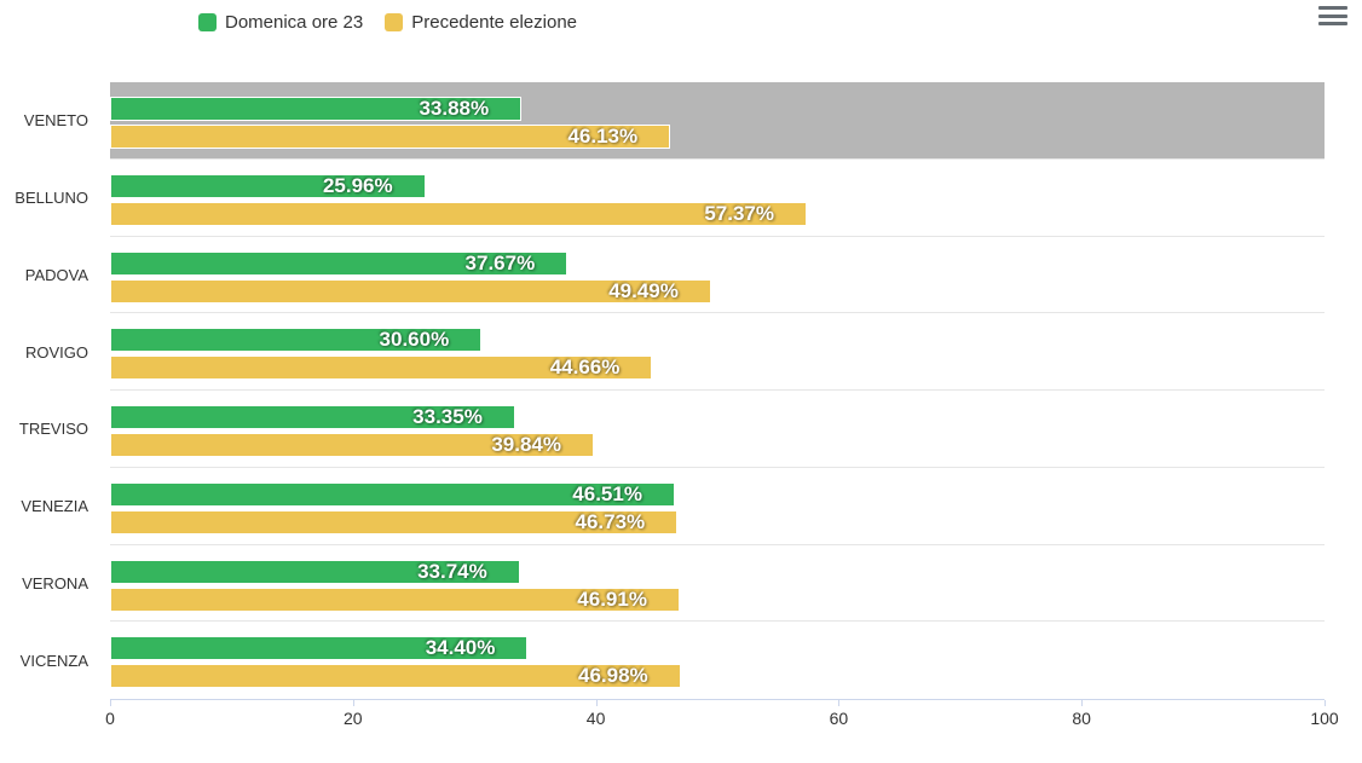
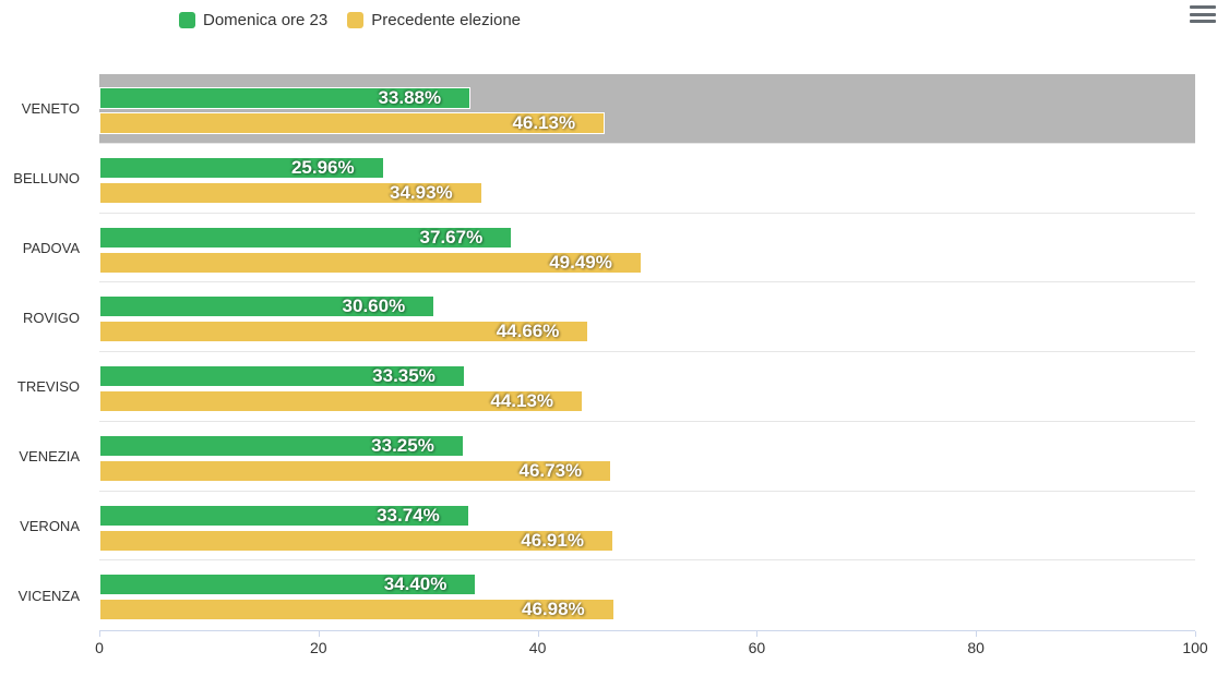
Precedente elezione/BELLUNO: 57.37% -> 34.93%
Precedente elezione/TREVISO: 39.84% -> 44.13%
Domenica ore 23/VENEZIA: 46.51% -> 33.25%
